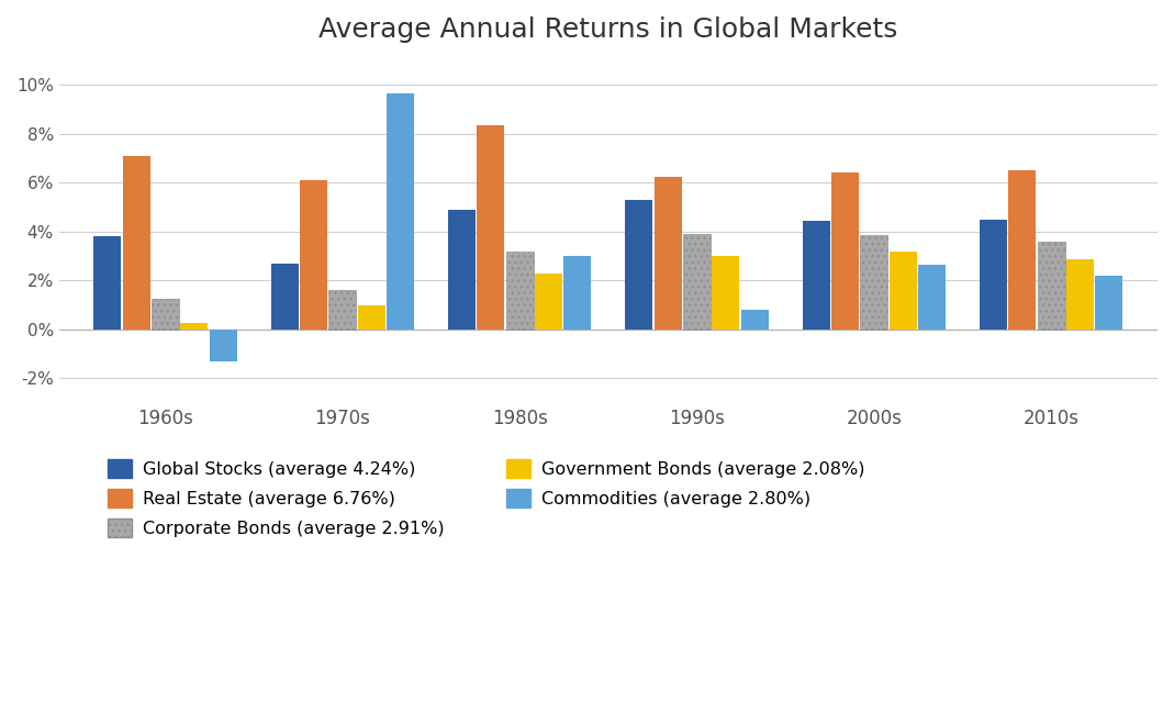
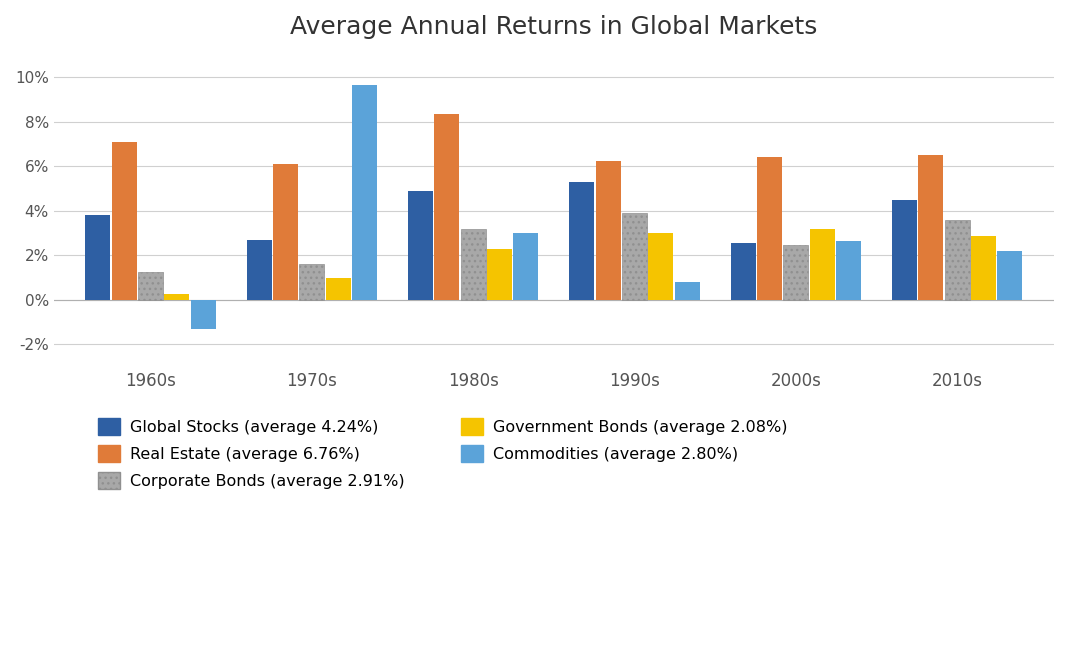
Global Stocks (average 4.24%)/2000s: 4.45% -> 2.55%
Corporate Bonds (average 2.91%)/2000s: 3.85% -> 2.45%
